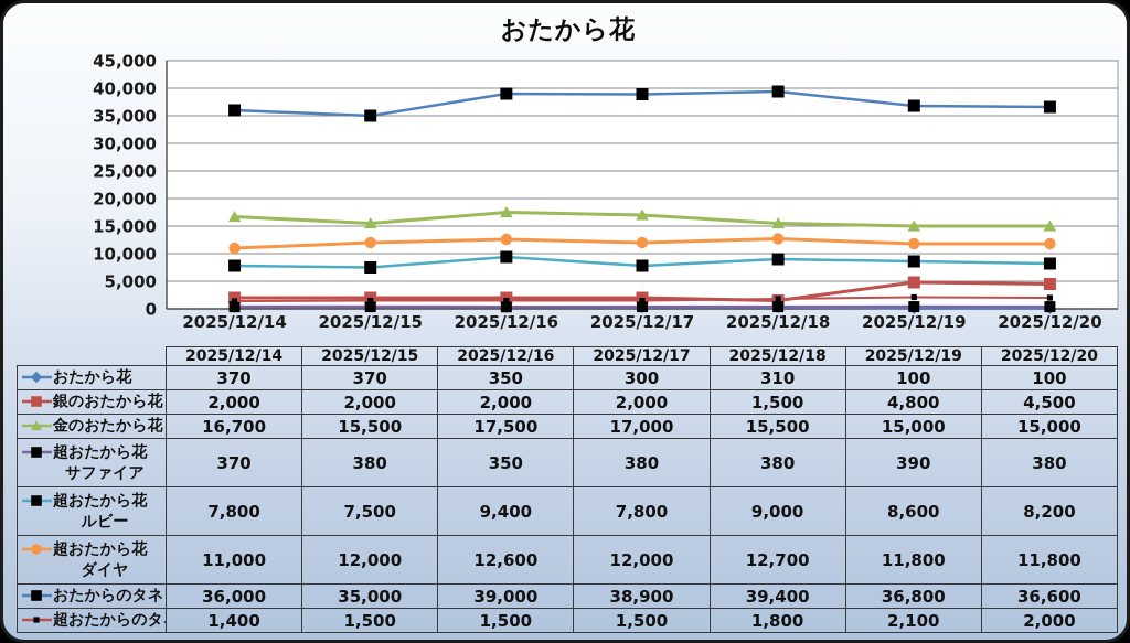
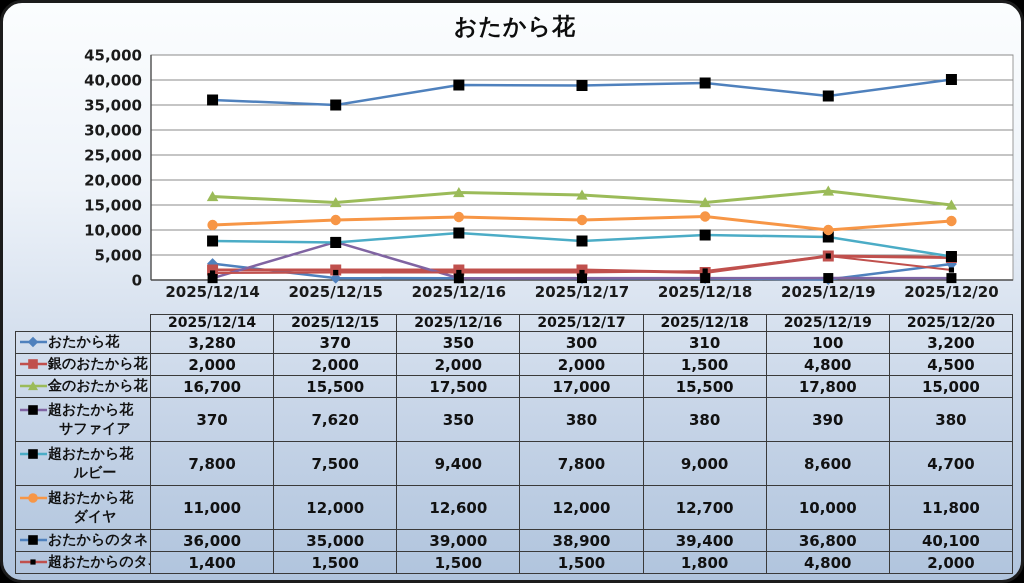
おたから花/2025/12/14: 370 -> 3,280
超おたから花 サファイア/2025/12/15: 380 -> 7,620
金のおたから花/2025/12/19: 15,000 -> 17,800
超おたから花 ダイヤ/2025/12/19: 11,800 -> 10,000
超おたからのタネ/2025/12/19: 2,100 -> 4,800
おたから花/2025/12/20: 100 -> 3,200
超おたから花 ルビー/2025/12/20: 8,200 -> 4,700
おたからのタネ/2025/12/20: 36,600 -> 40,100
